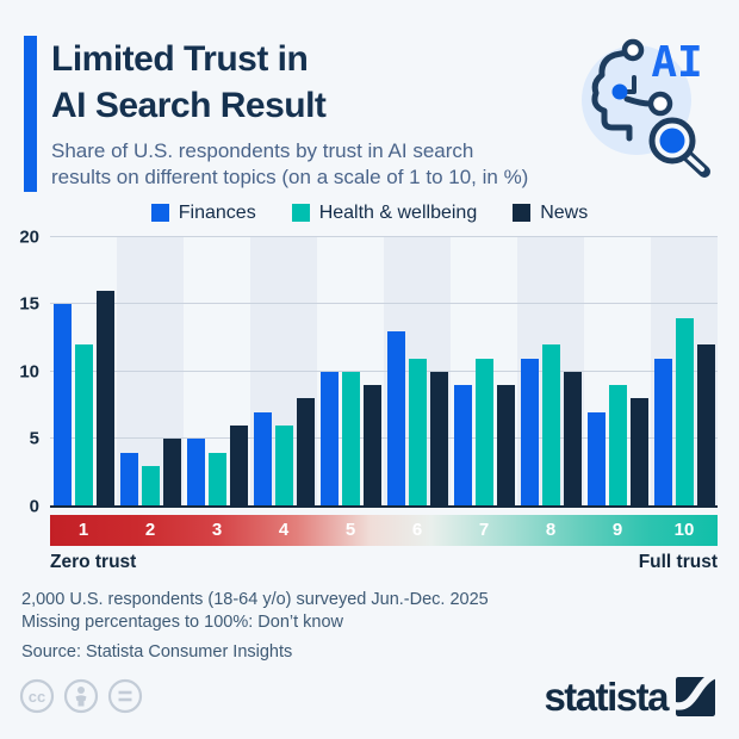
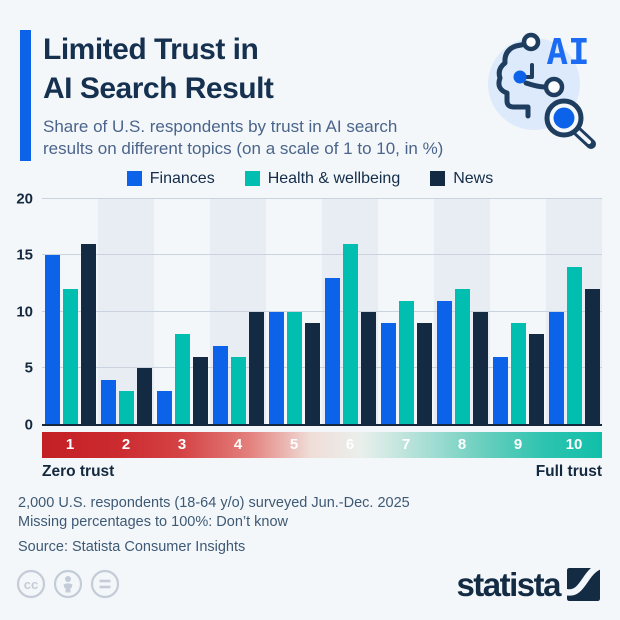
Finances/3: 5 -> 3
Health & wellbeing/3: 4 -> 8
News/4: 8 -> 10
Health & wellbeing/6: 11 -> 16
Finances/9: 7 -> 6
Finances/10: 11 -> 10
